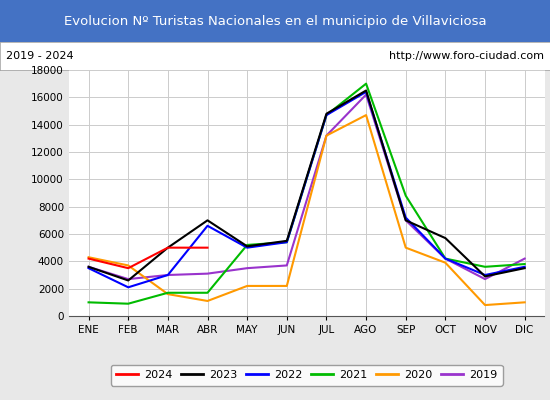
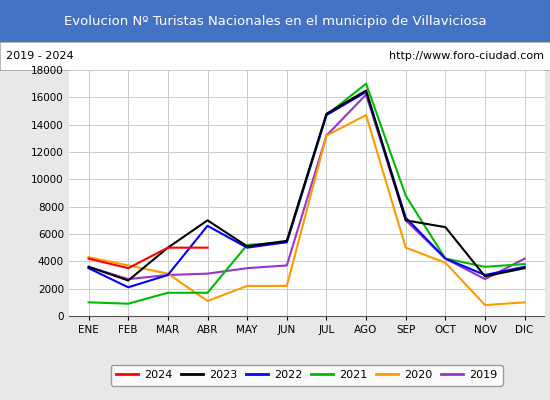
2020/MAR: 1600 -> 3100
2023/OCT: 5700 -> 6500
